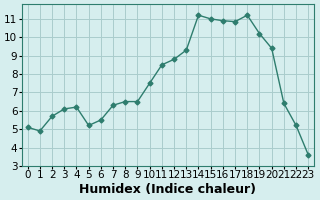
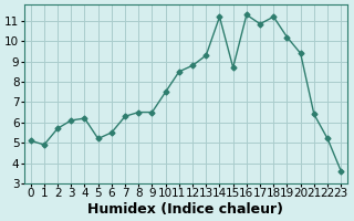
15: 11.0 -> 8.7
16: 10.9 -> 11.3
